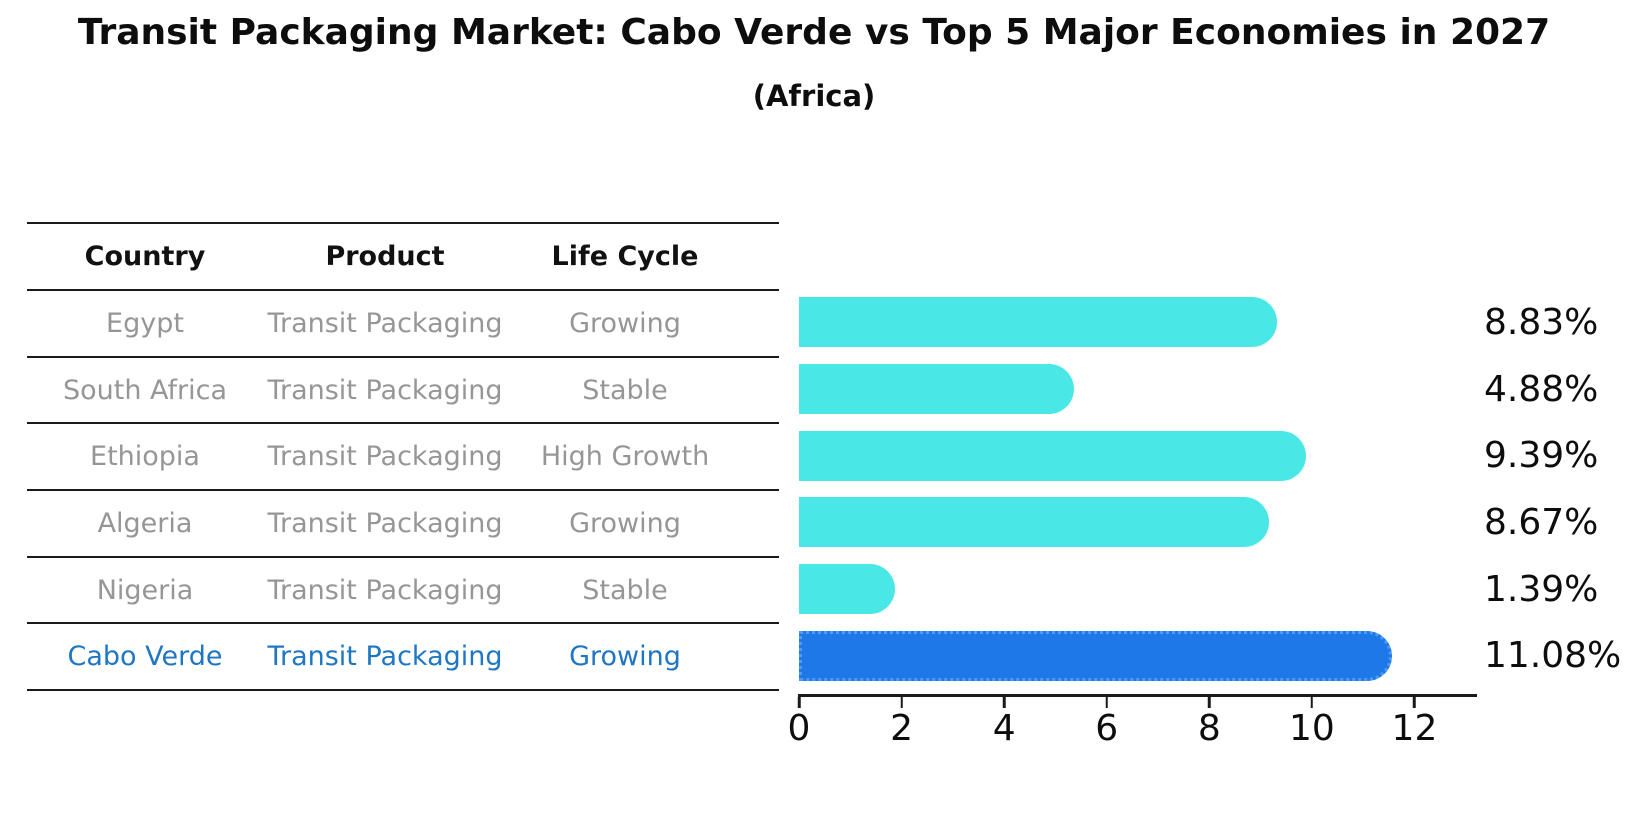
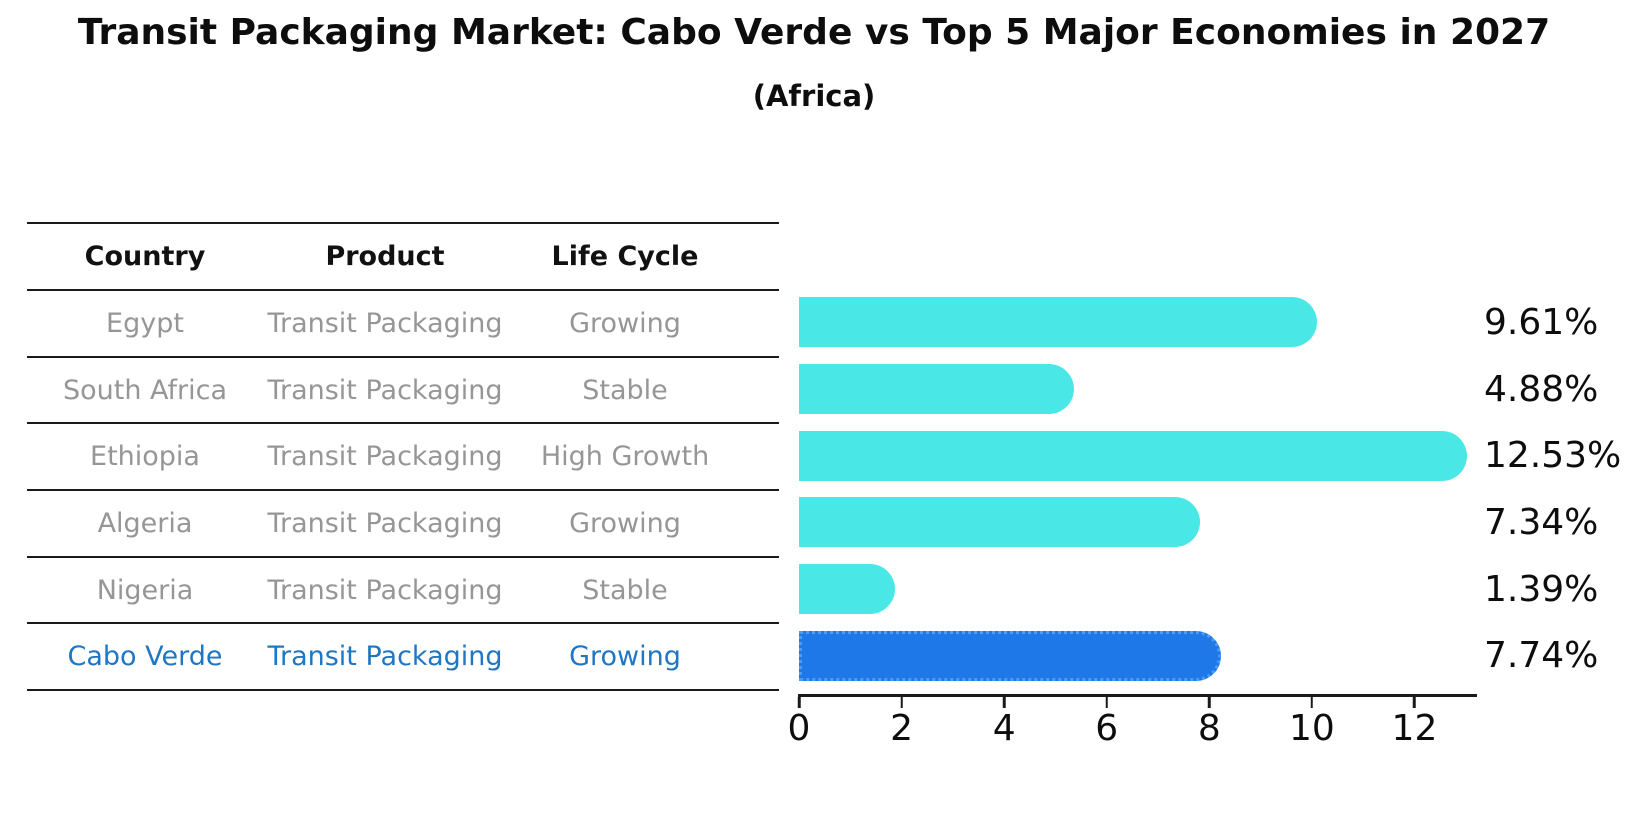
Egypt: 8.83% -> 9.61%
Ethiopia: 9.39% -> 12.53%
Algeria: 8.67% -> 7.34%
Cabo Verde: 11.08% -> 7.74%
